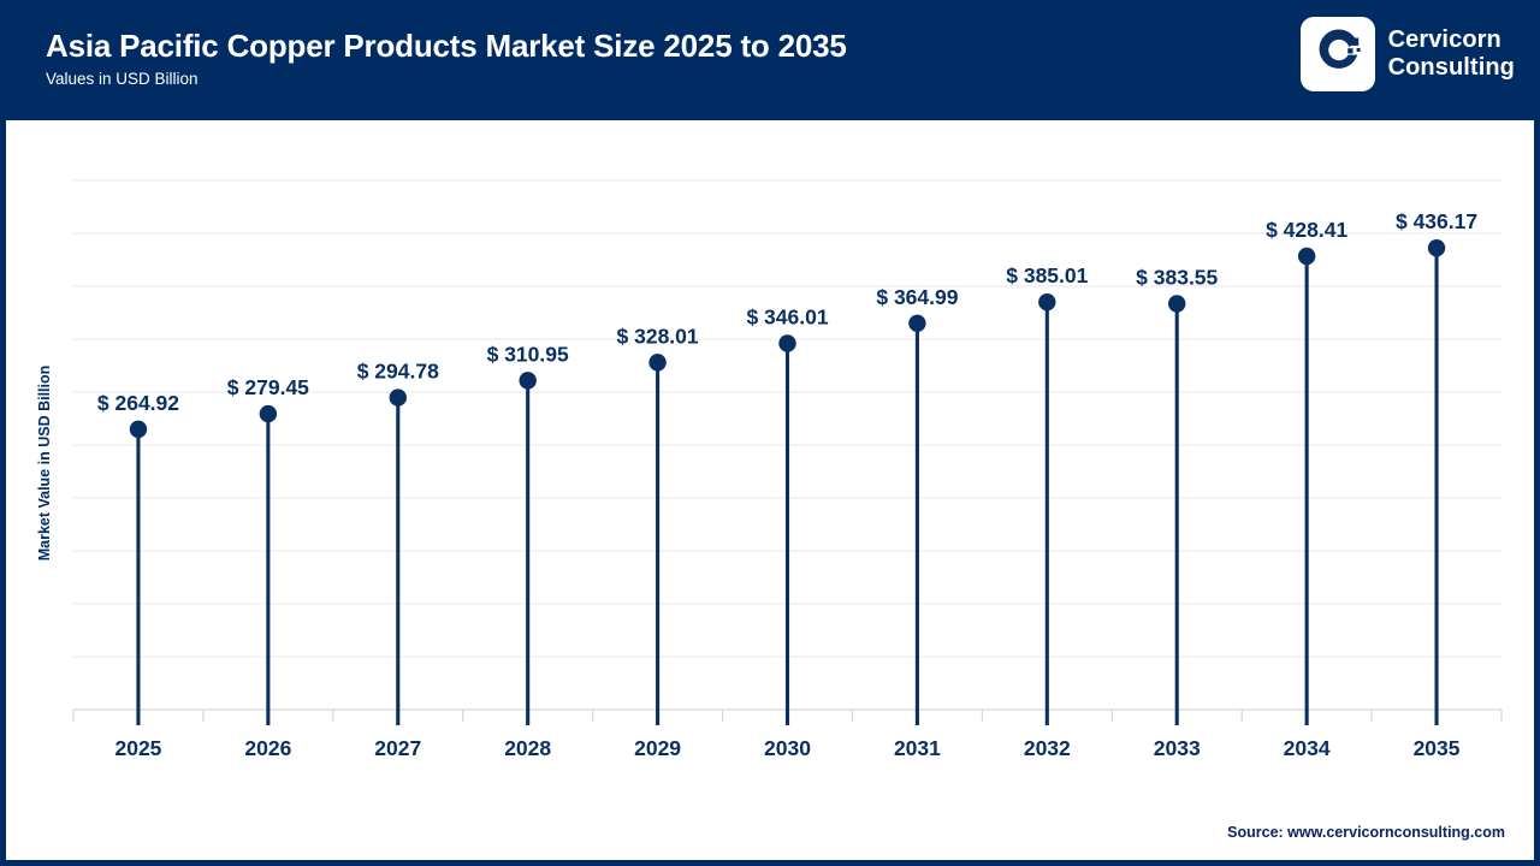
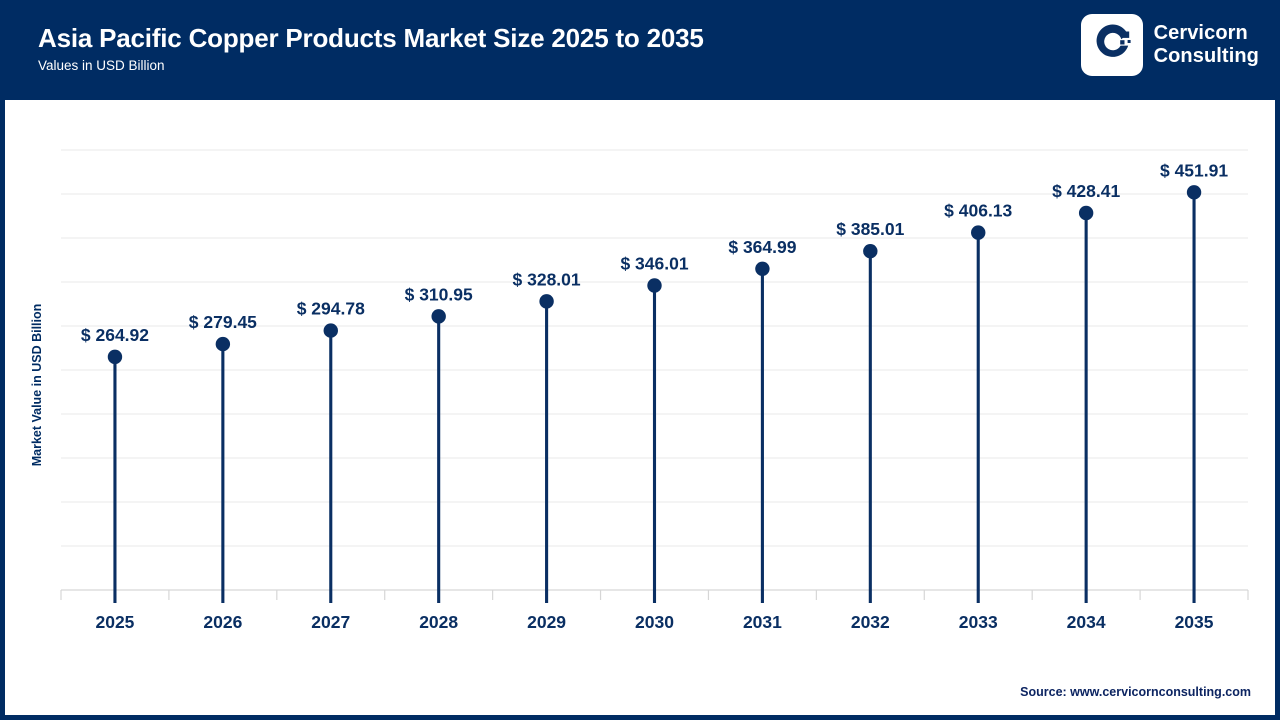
2033: 383.55 -> 406.13
2035: 436.17 -> 451.91
